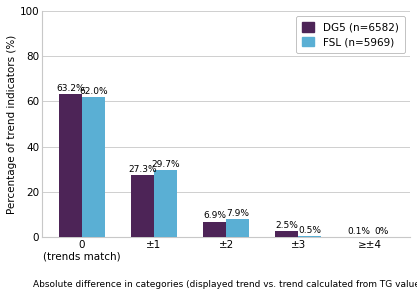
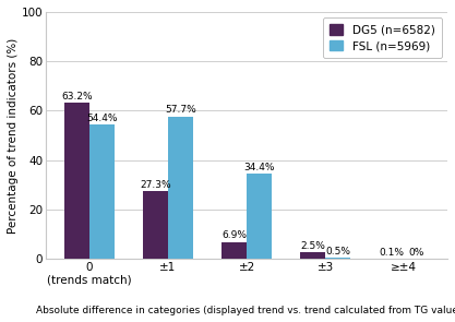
FSL (n=5969)/0 (trends match): 62.0% -> 54.4%
FSL (n=5969)/±1: 29.7% -> 57.7%
FSL (n=5969)/±2: 7.9% -> 34.4%
